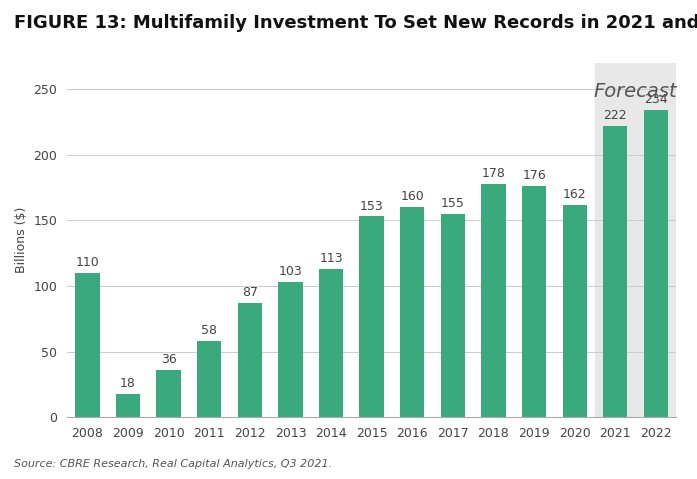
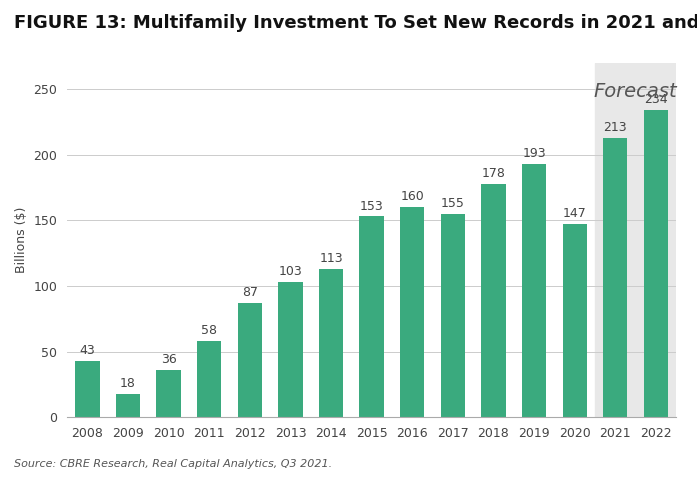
2008: 110 -> 43
2019: 176 -> 193
2020: 162 -> 147
2021: 222 -> 213
